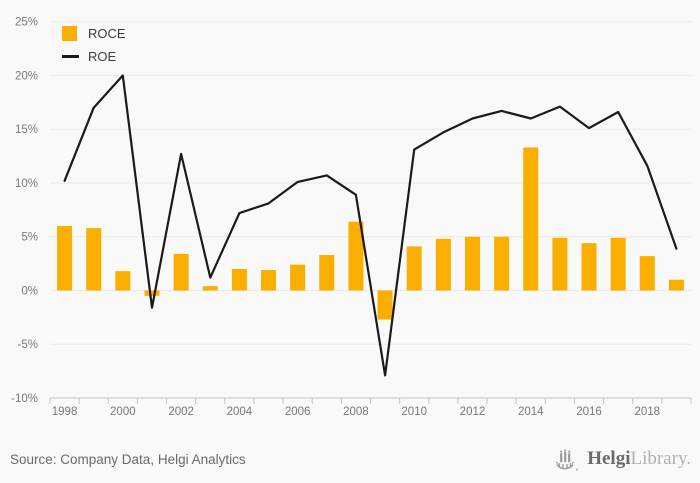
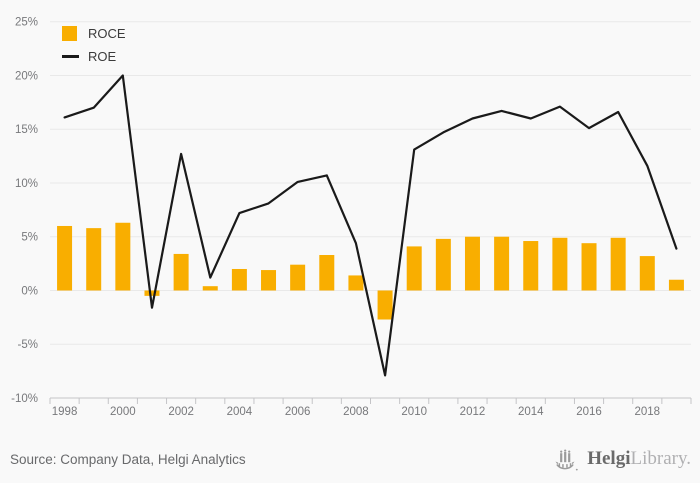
ROE/1998: 10.2% -> 16.1%
ROCE/2000: 1.8% -> 6.3%
ROCE/2008: 6.4% -> 1.4%
ROE/2008: 8.9% -> 4.4%
ROCE/2014: 13.3% -> 4.6%
